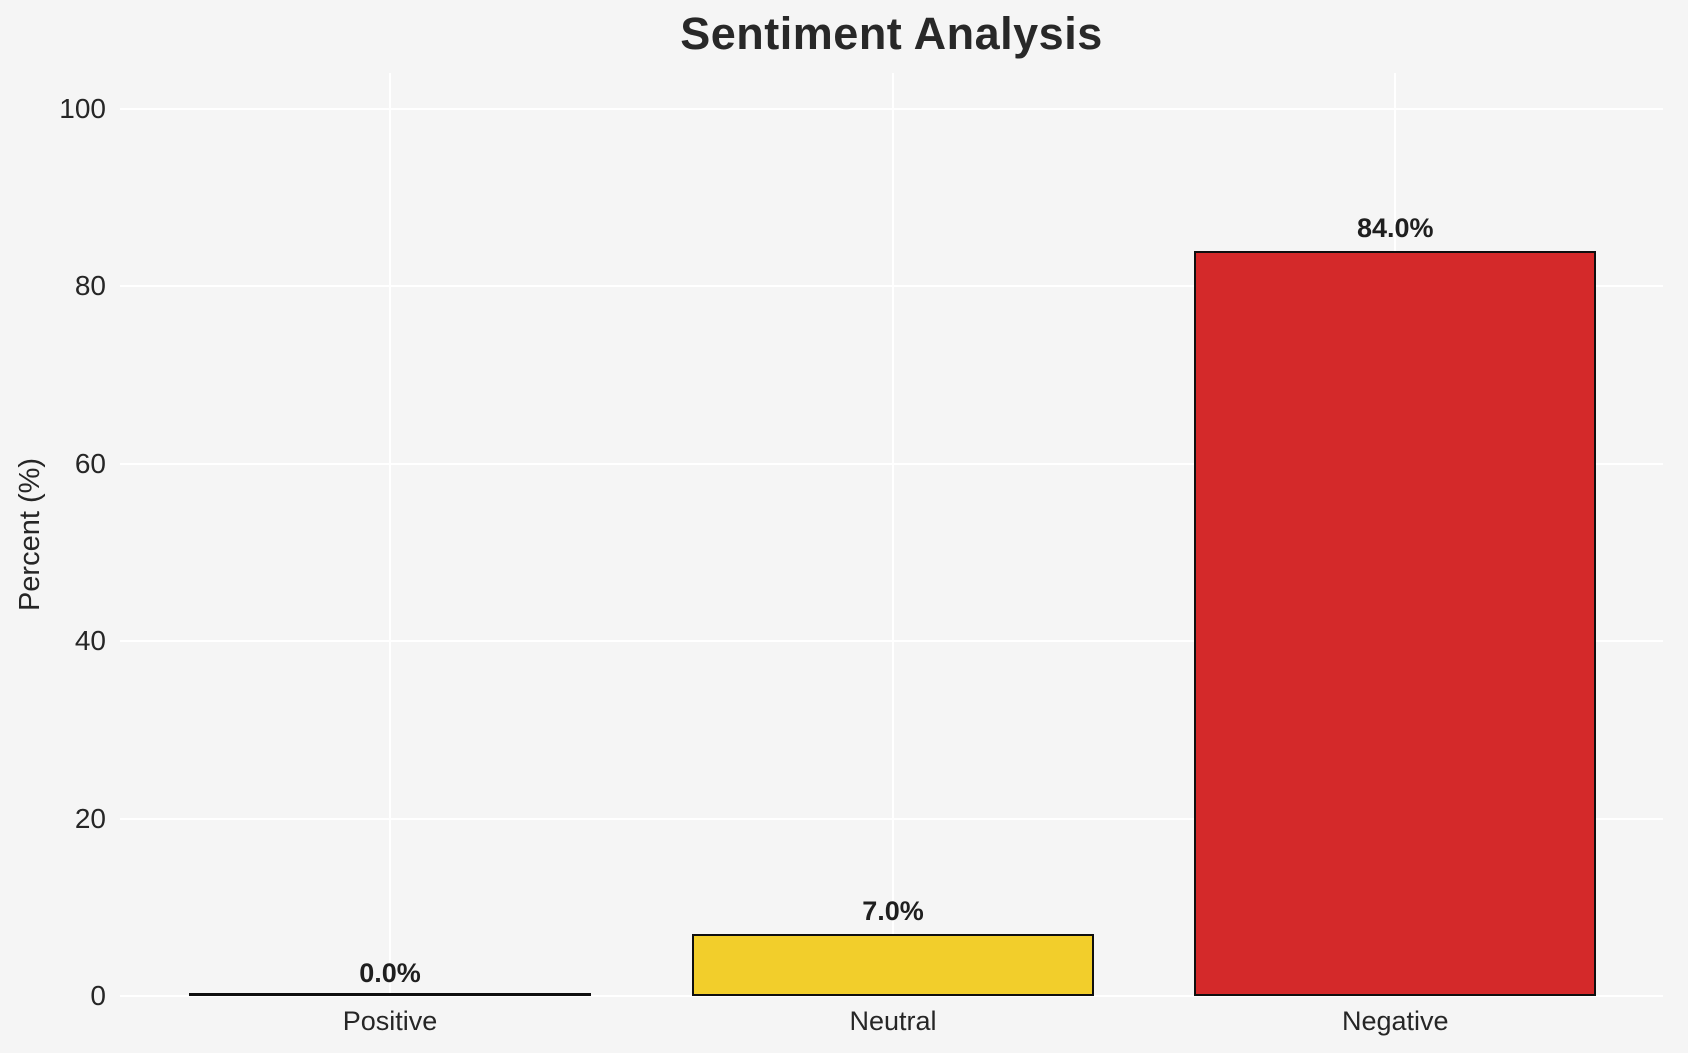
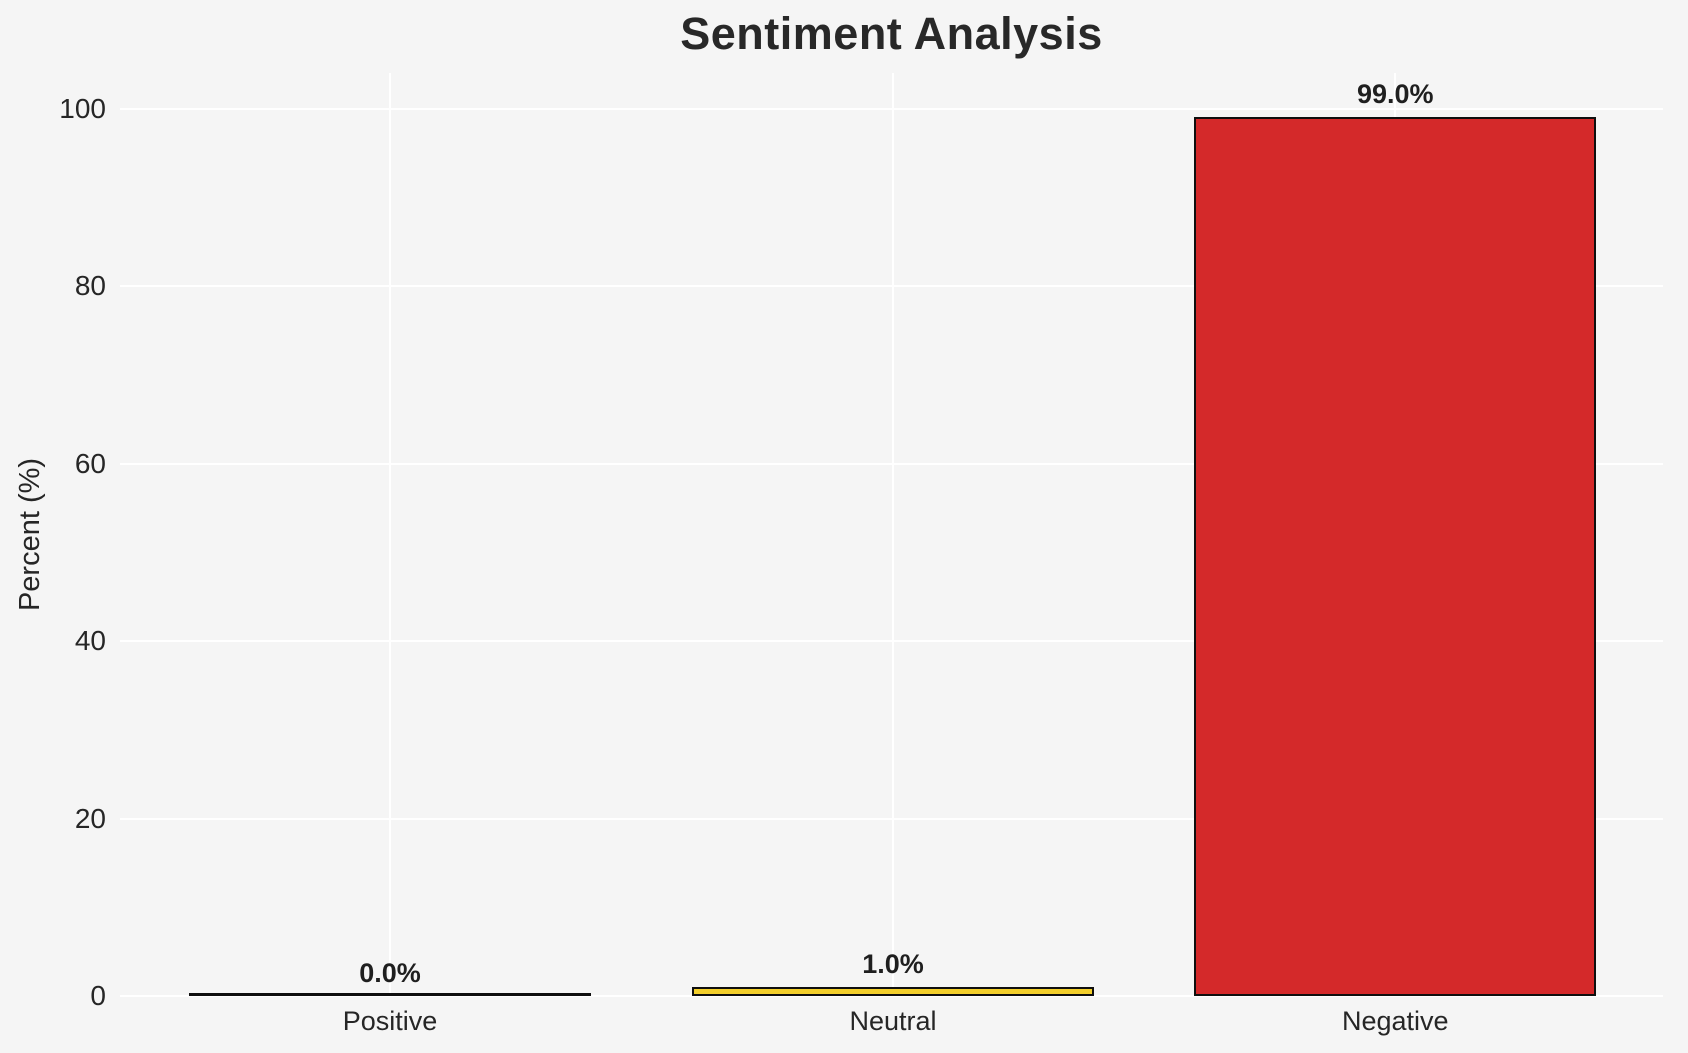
Neutral: 7.0% -> 1.0%
Negative: 84.0% -> 99.0%
